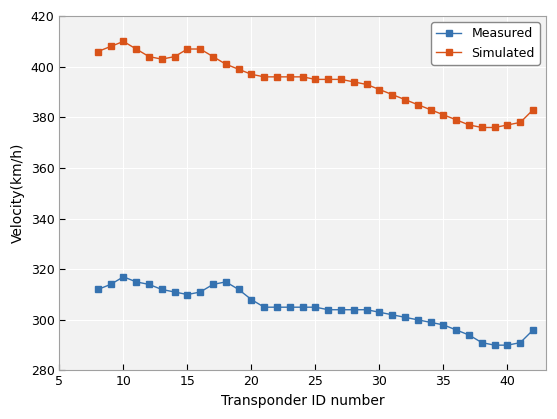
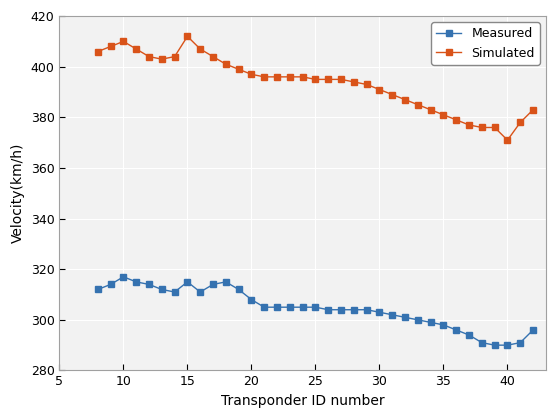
Measured/15: 310 -> 315
Simulated/15: 407 -> 412
Simulated/40: 377 -> 371
